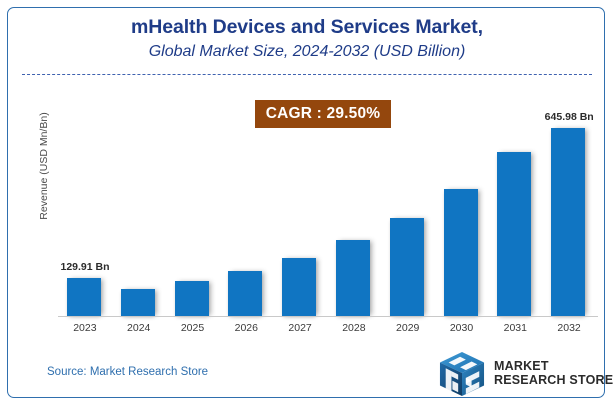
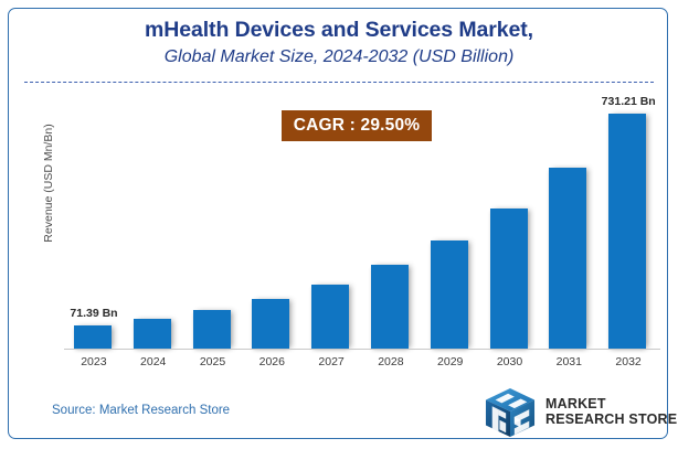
2023: 129.91 -> 71.39
2032: 645.98 -> 731.21
